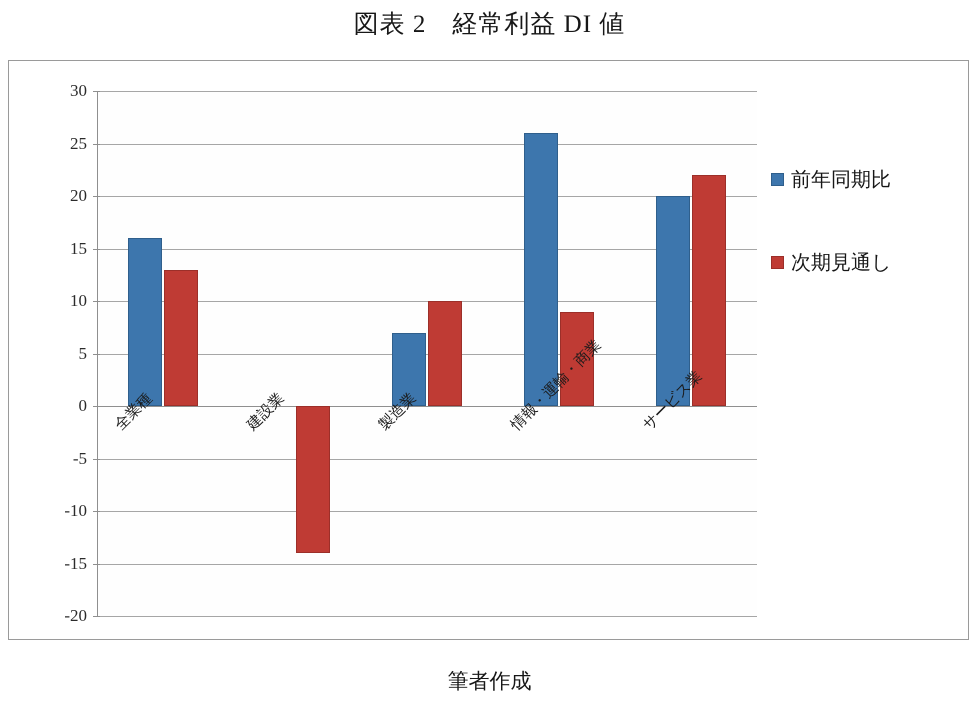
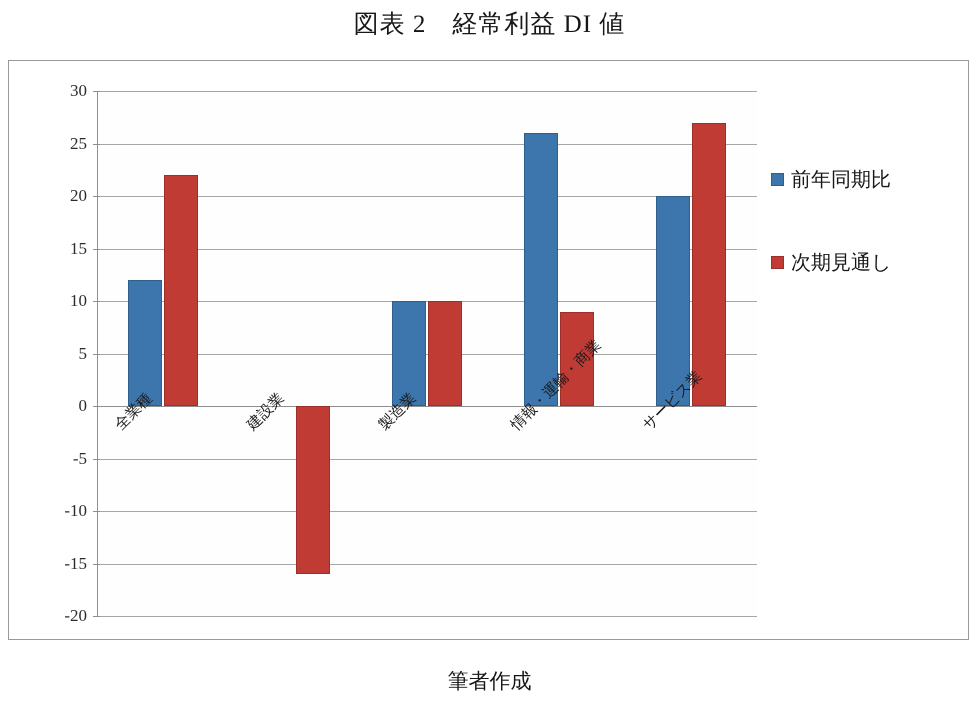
前年同期比/全業種: 16 -> 12
次期見通し/全業種: 13 -> 22
次期見通し/建設業: -14 -> -16
前年同期比/製造業: 7 -> 10
次期見通し/サービス業: 22 -> 27
